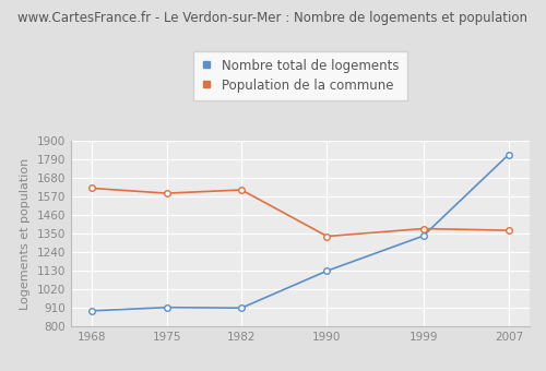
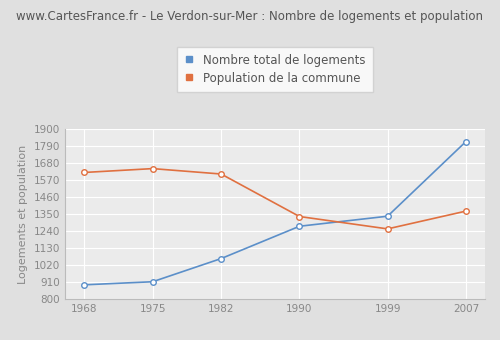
Population de la commune/1975: 1590 -> 1640
Nombre total de logements/1982: 910 -> 1060
Nombre total de logements/1990: 1130 -> 1270
Population de la commune/1999: 1380 -> 1260
